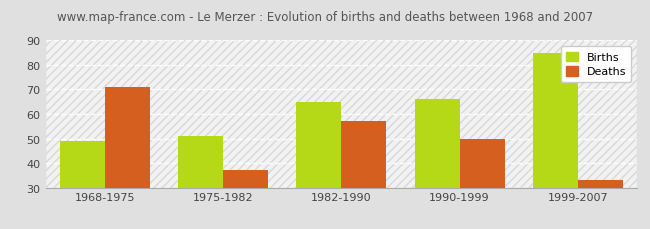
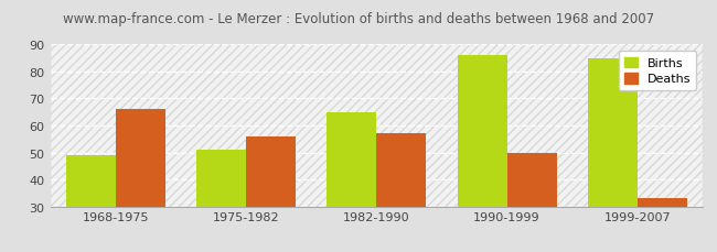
Deaths/1968-1975: 71 -> 66
Deaths/1975-1982: 37 -> 56
Births/1990-1999: 66 -> 86
